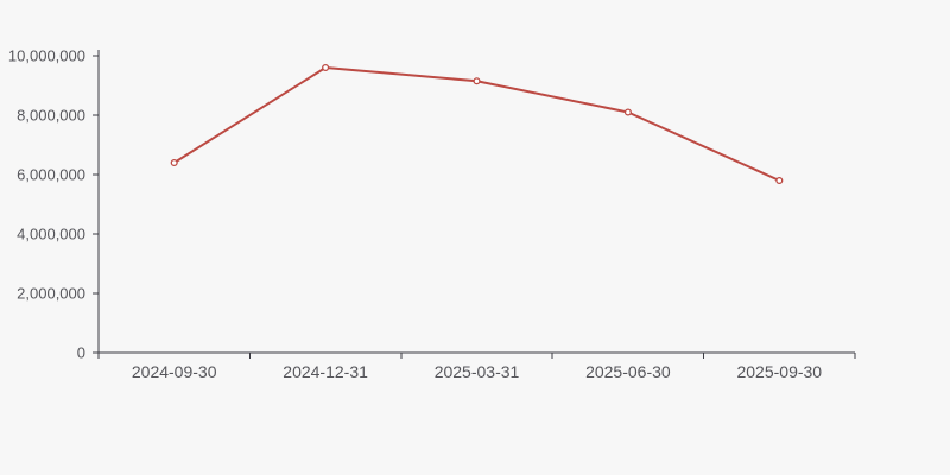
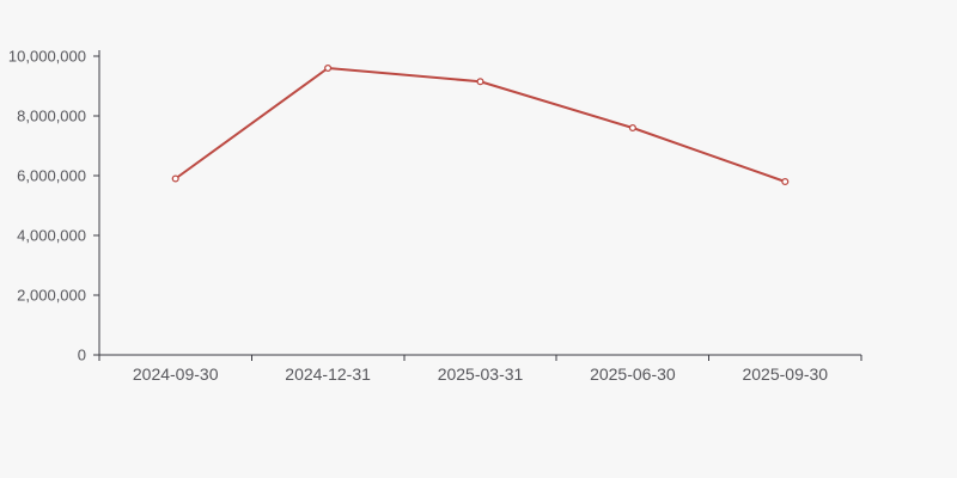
2024-09-30: 6400000 -> 5900000
2025-06-30: 8100000 -> 7600000
